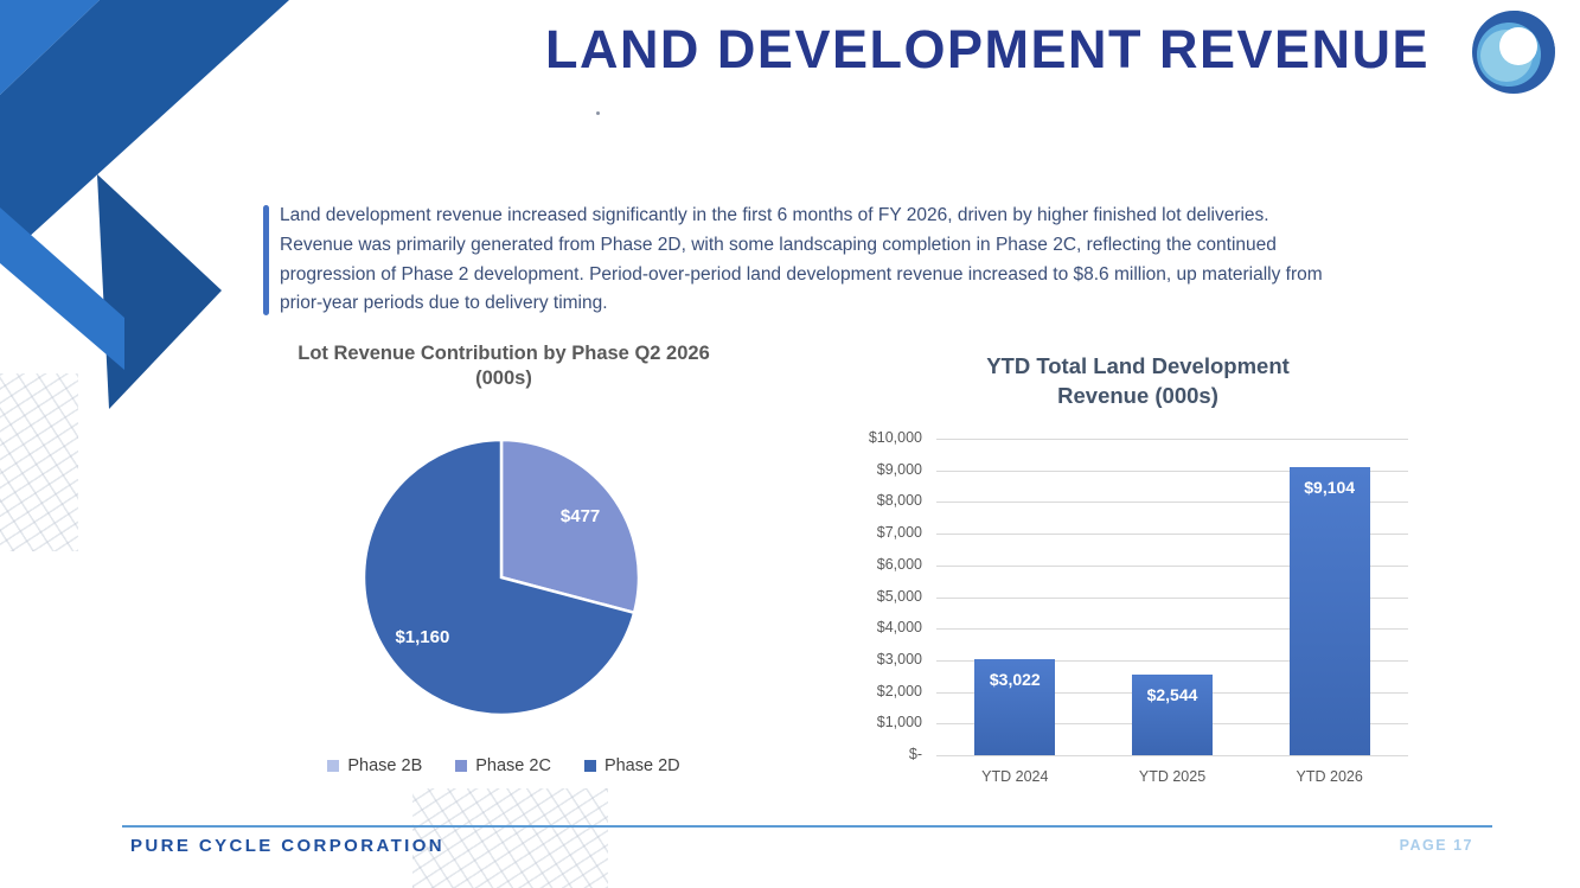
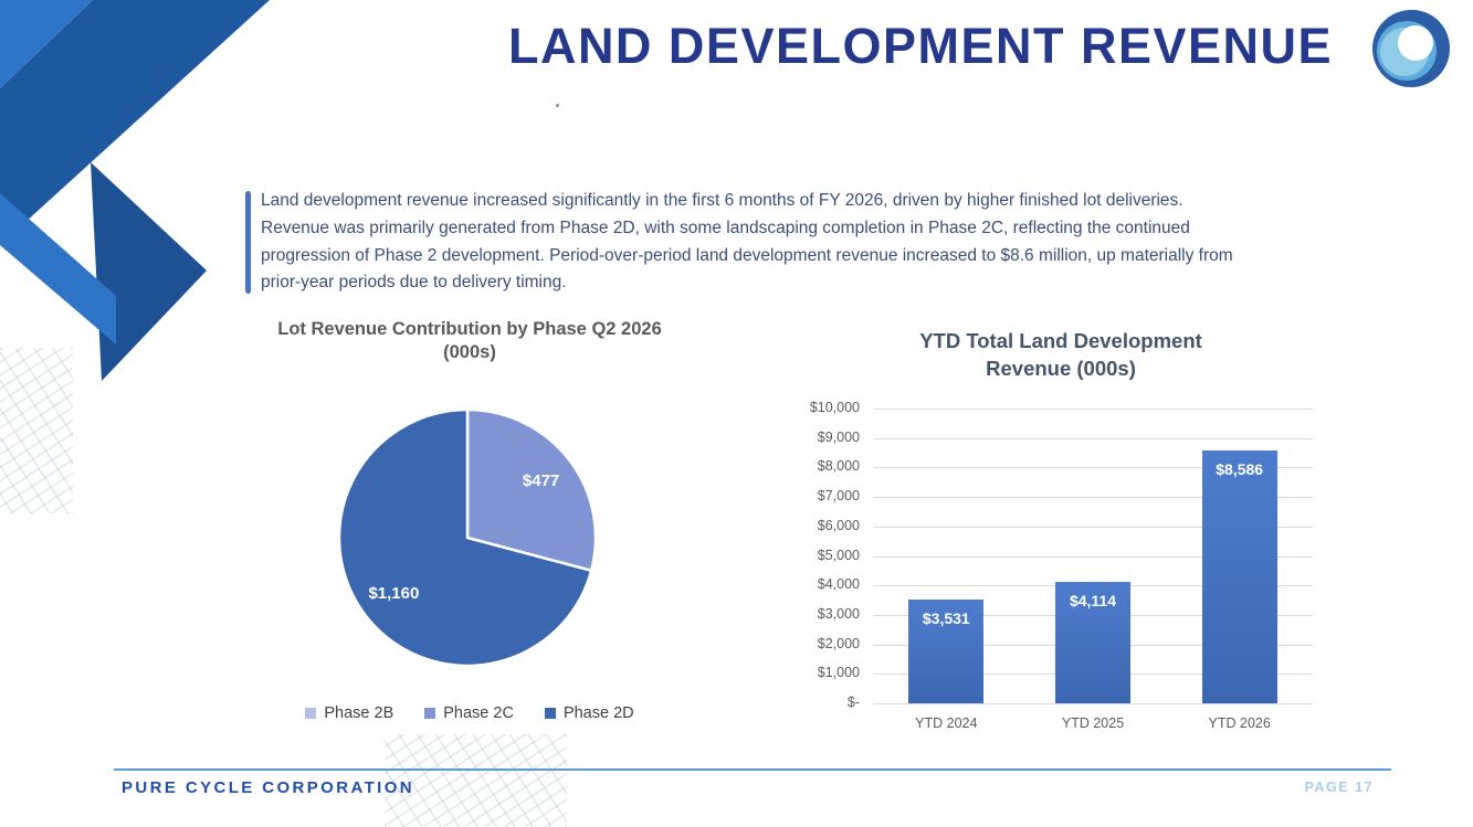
YTD Total Land Development Revenue (000s)/YTD 2024: $3,022 -> $3,531
YTD Total Land Development Revenue (000s)/YTD 2025: $2,544 -> $4,114
YTD Total Land Development Revenue (000s)/YTD 2026: $9,104 -> $8,586
